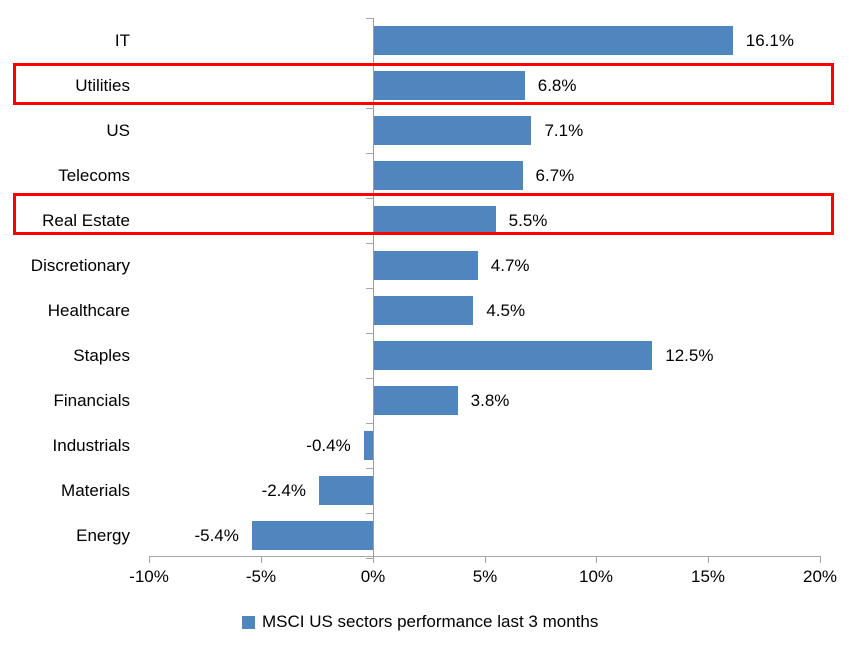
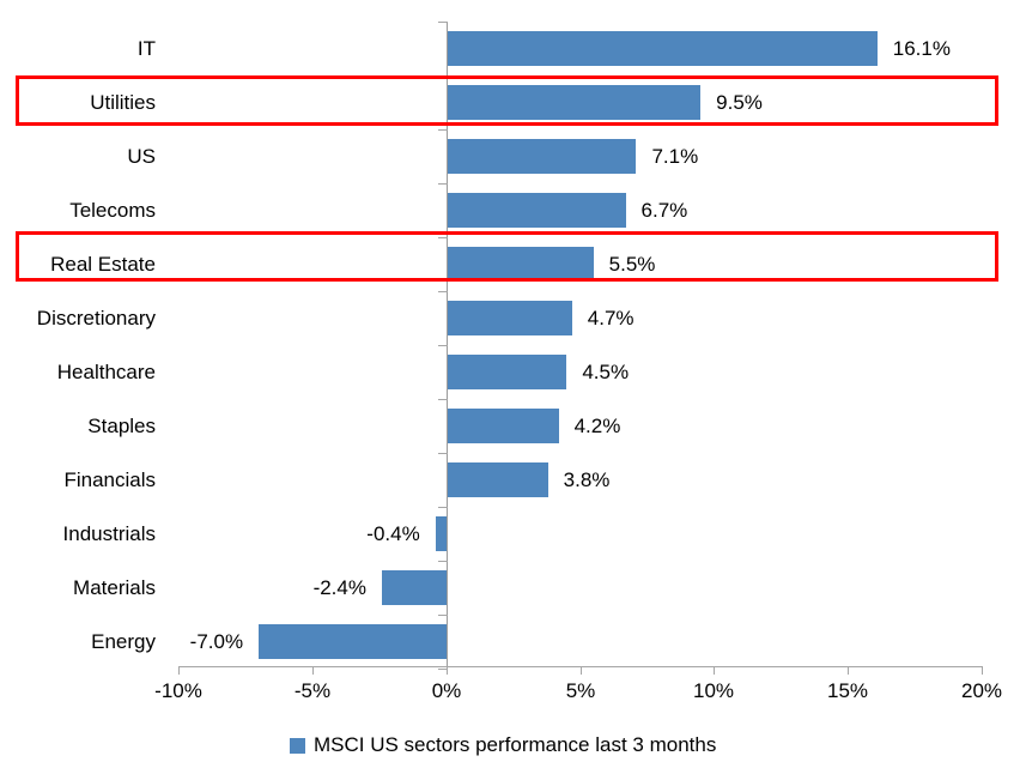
Utilities: 6.8% -> 9.5%
Staples: 12.5% -> 4.2%
Energy: -5.4% -> -7.0%
